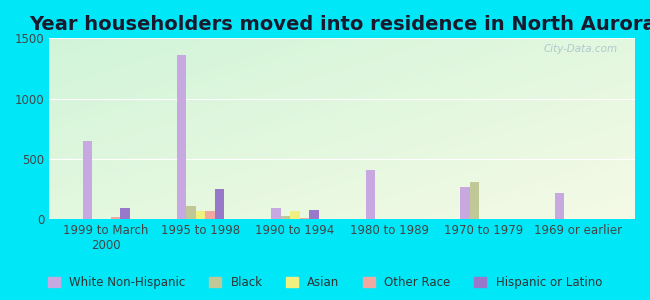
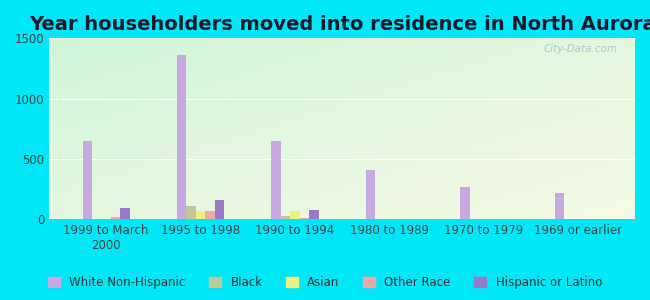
Hispanic or Latino/1995 to 1998: 250 -> 160
White Non-Hispanic/1990 to 1994: 90 -> 650
Black/1970 to 1979: 310 -> 0
